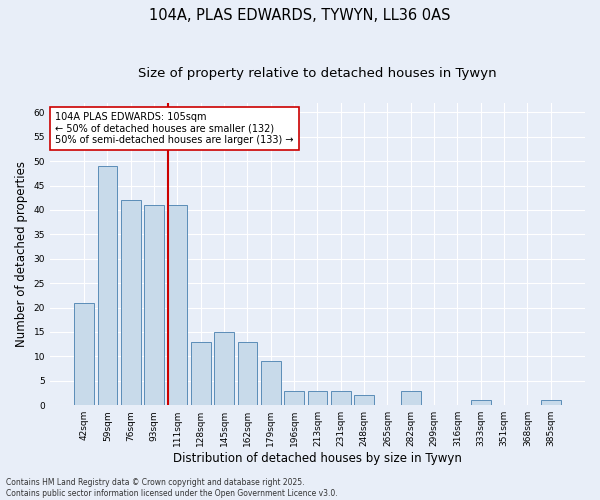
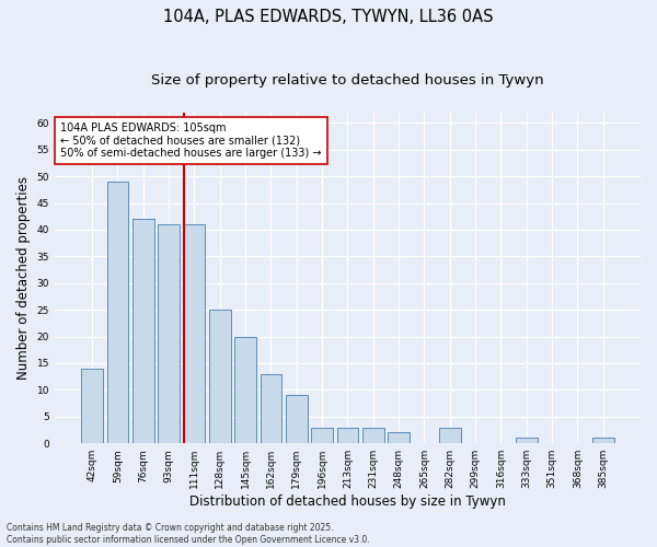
42sqm: 21 -> 14
128sqm: 13 -> 25
145sqm: 15 -> 20
